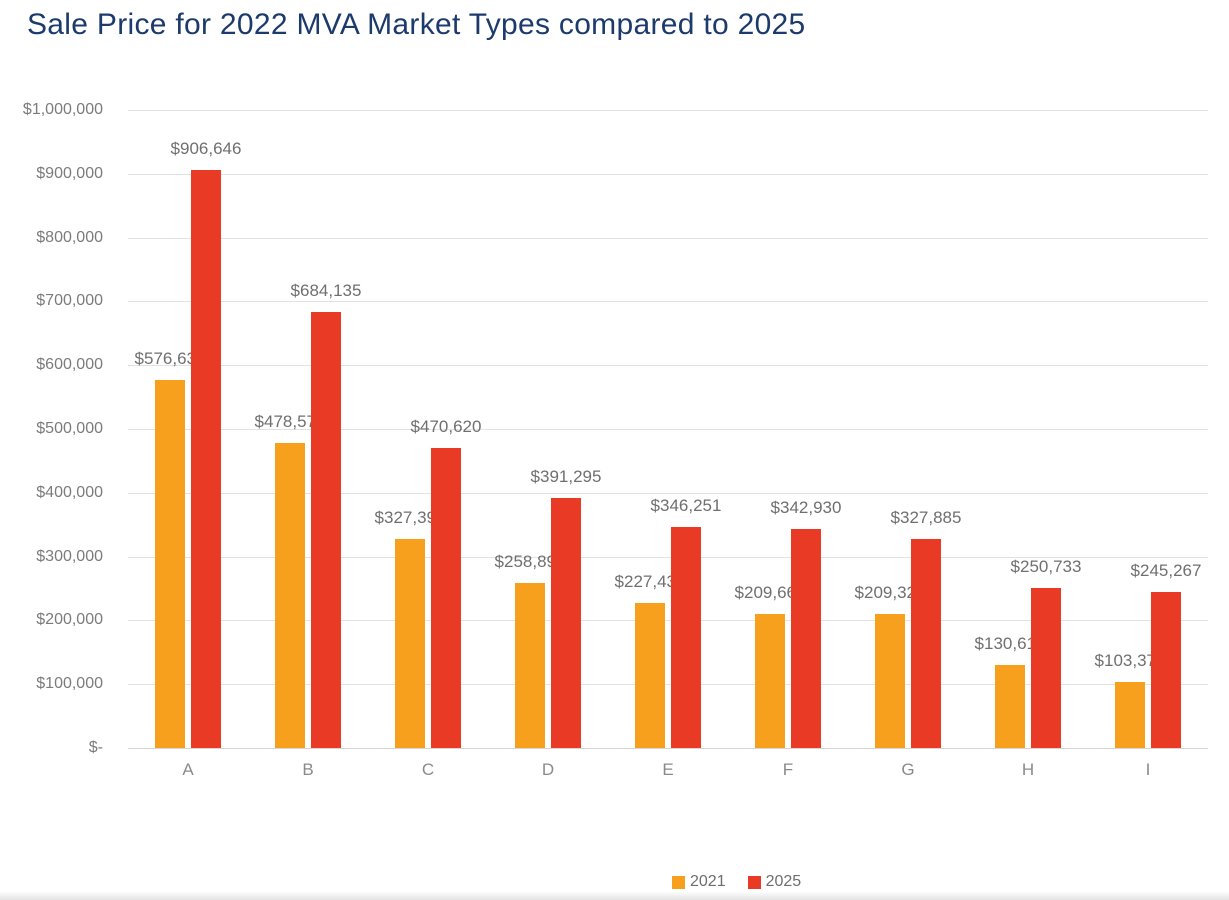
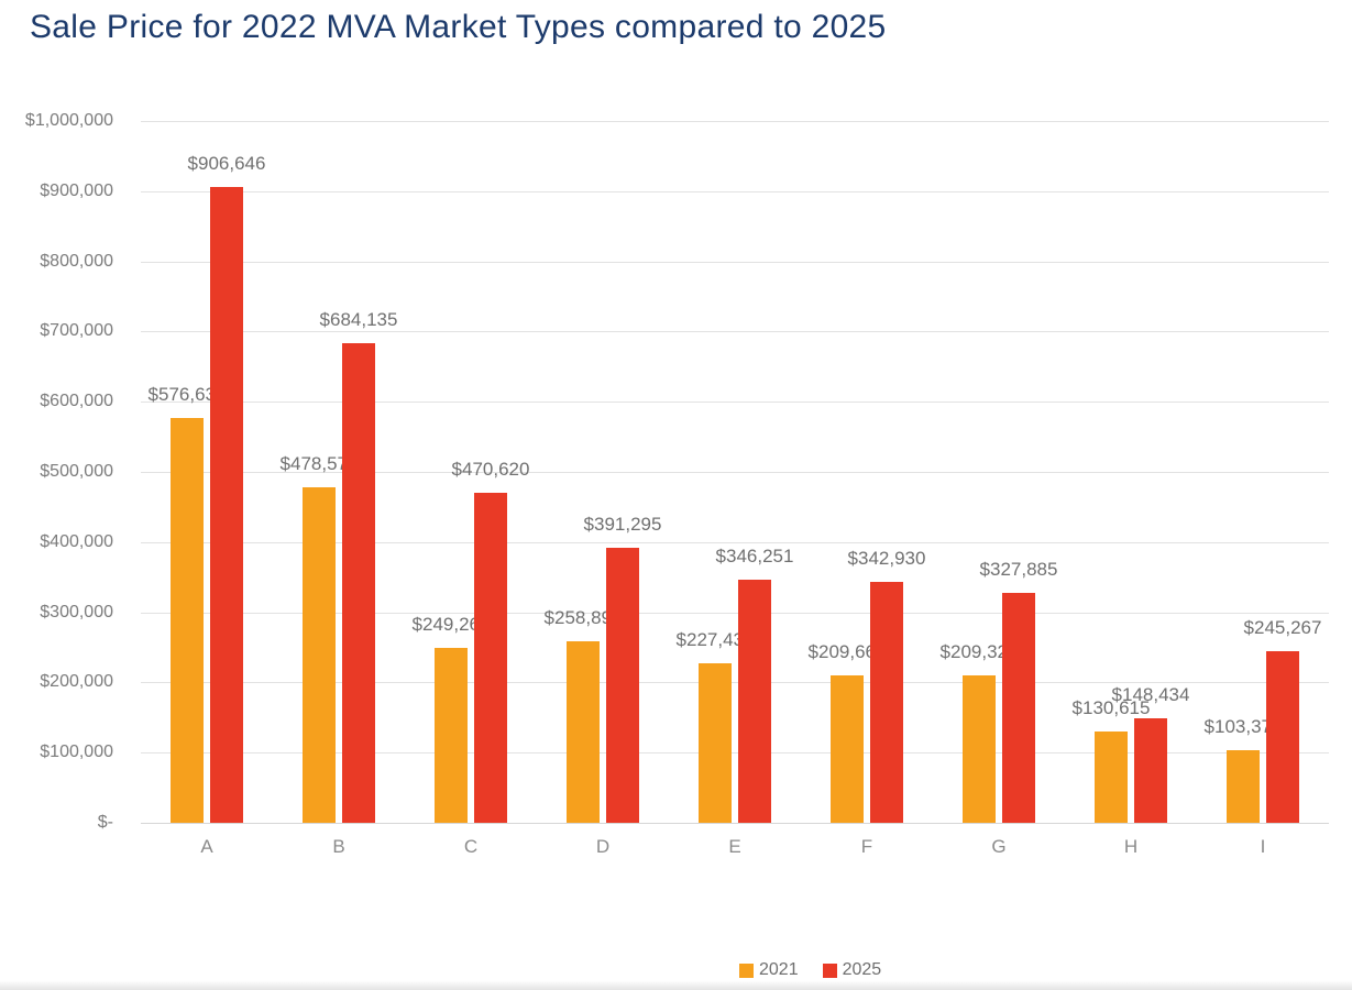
2021/C: $327,392 -> $249,267
2025/H: $250,733 -> $148,434
